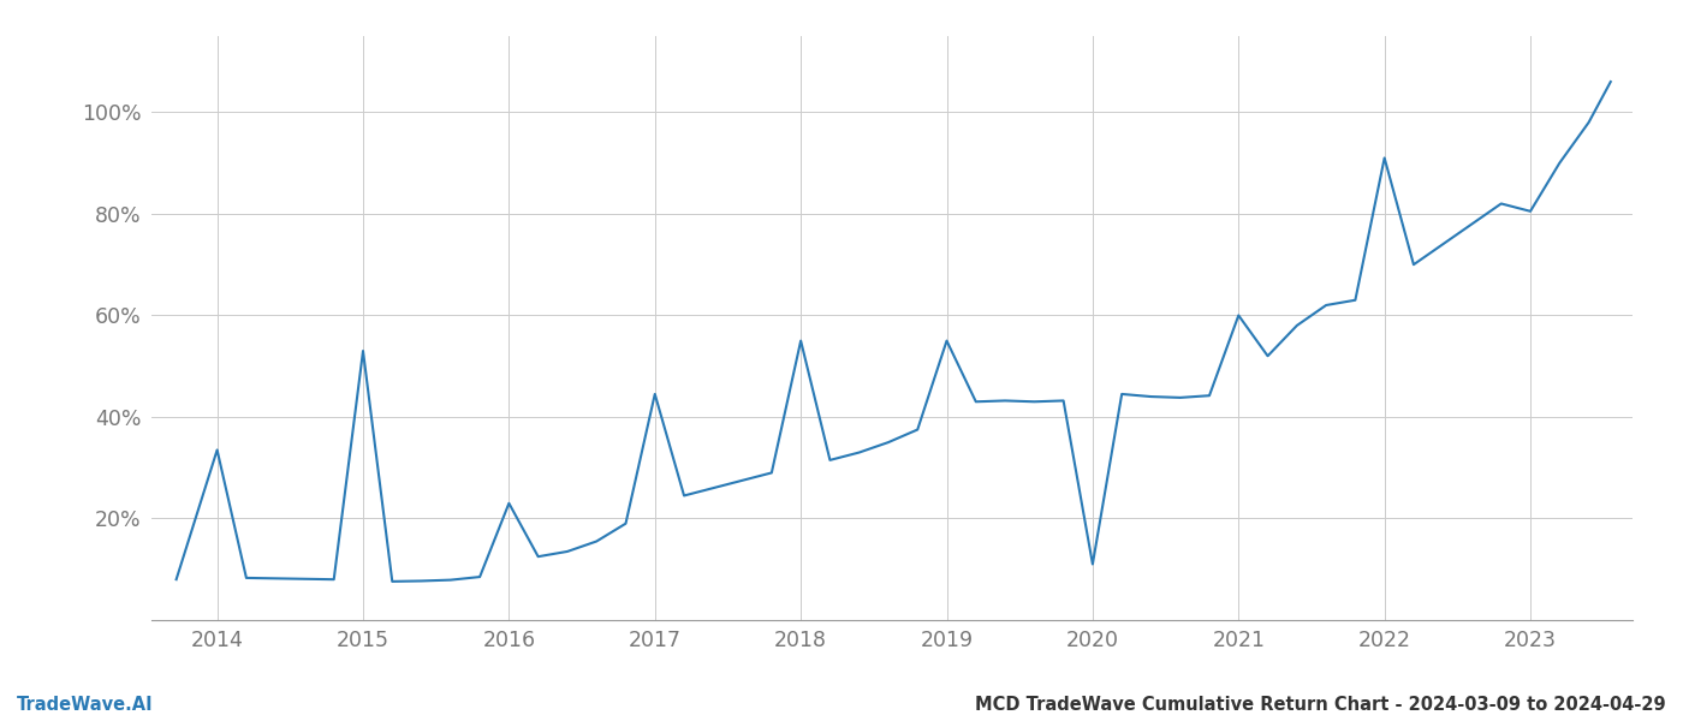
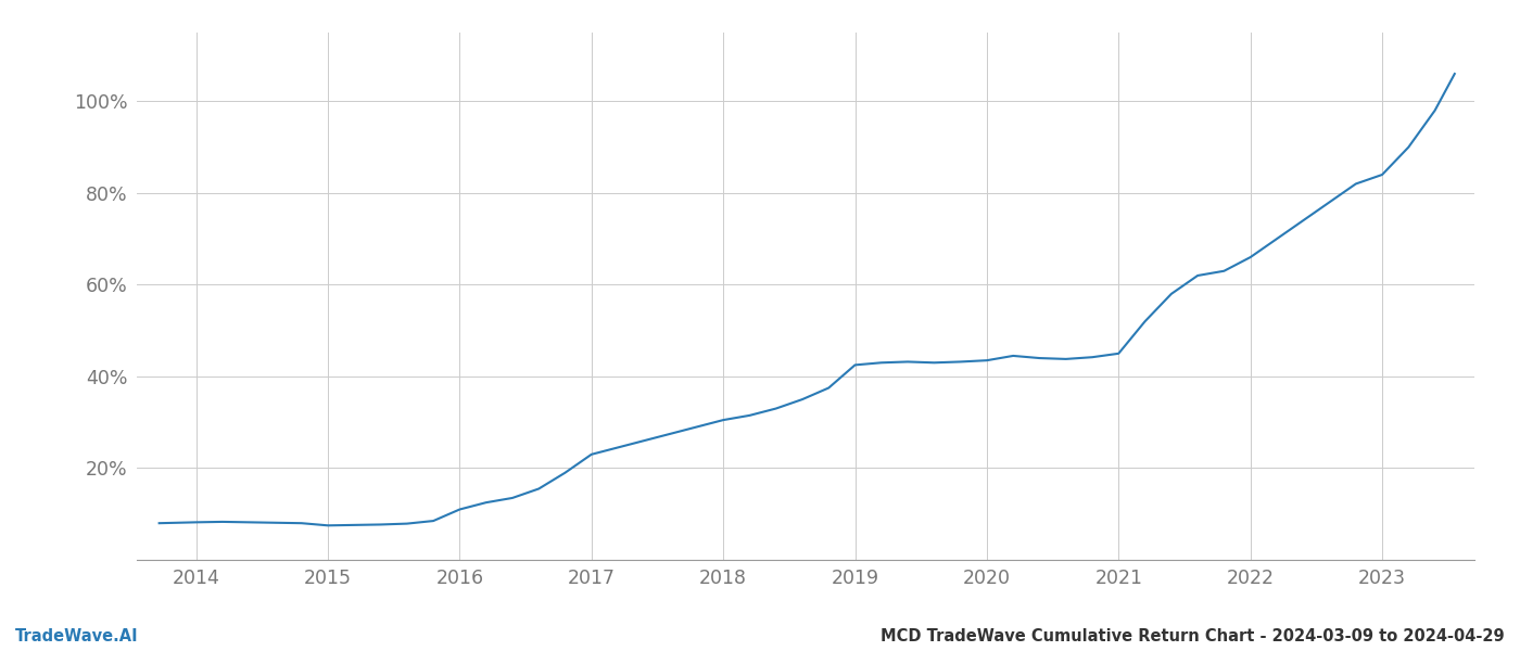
2014: 33.5% -> 8.2%
2015: 53.0% -> 7.5%
2016: 23.0% -> 11.0%
2017: 44.5% -> 23.0%
2018: 55.0% -> 30.5%
2019: 55.0% -> 42.5%
2020: 11.0% -> 43.5%
2021: 60.0% -> 45.0%
2022: 91.0% -> 66.0%
2023: 80.5% -> 84.0%
